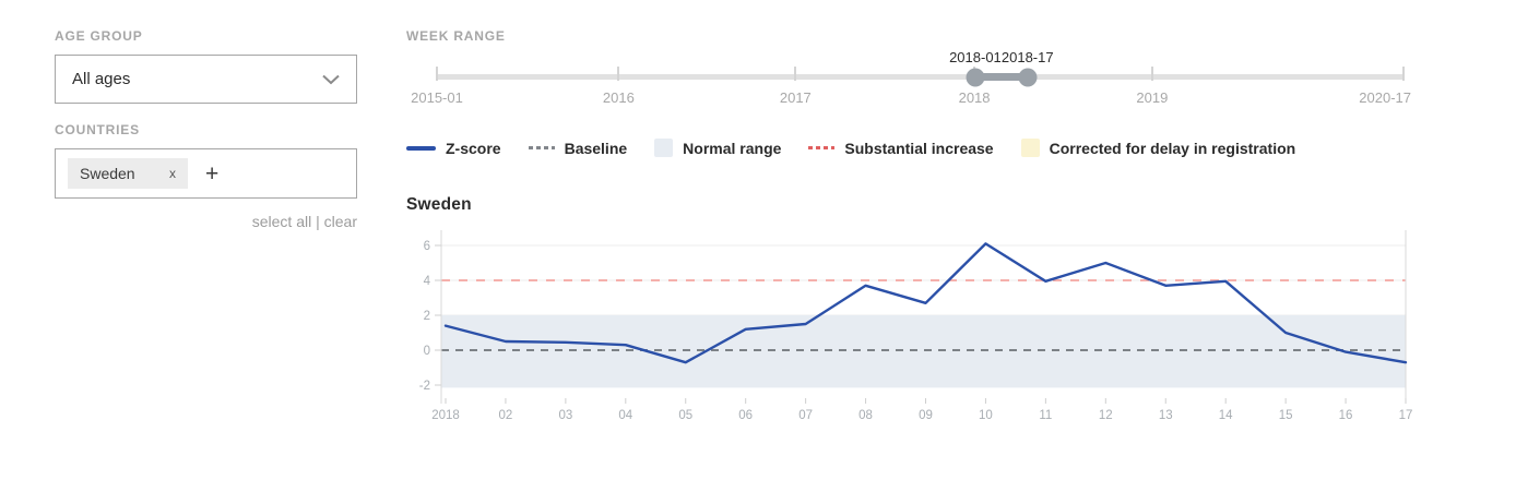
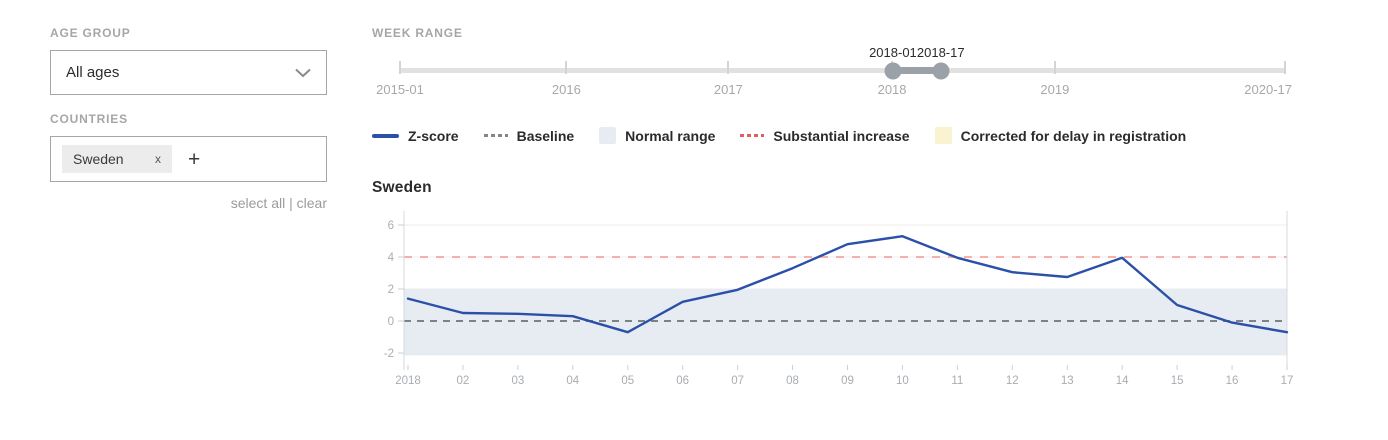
07: 1.5 -> 1.9
08: 3.7 -> 3.3
09: 2.7 -> 4.8
10: 6.1 -> 5.3
12: 5.0 -> 3.0
13: 3.7 -> 2.8
